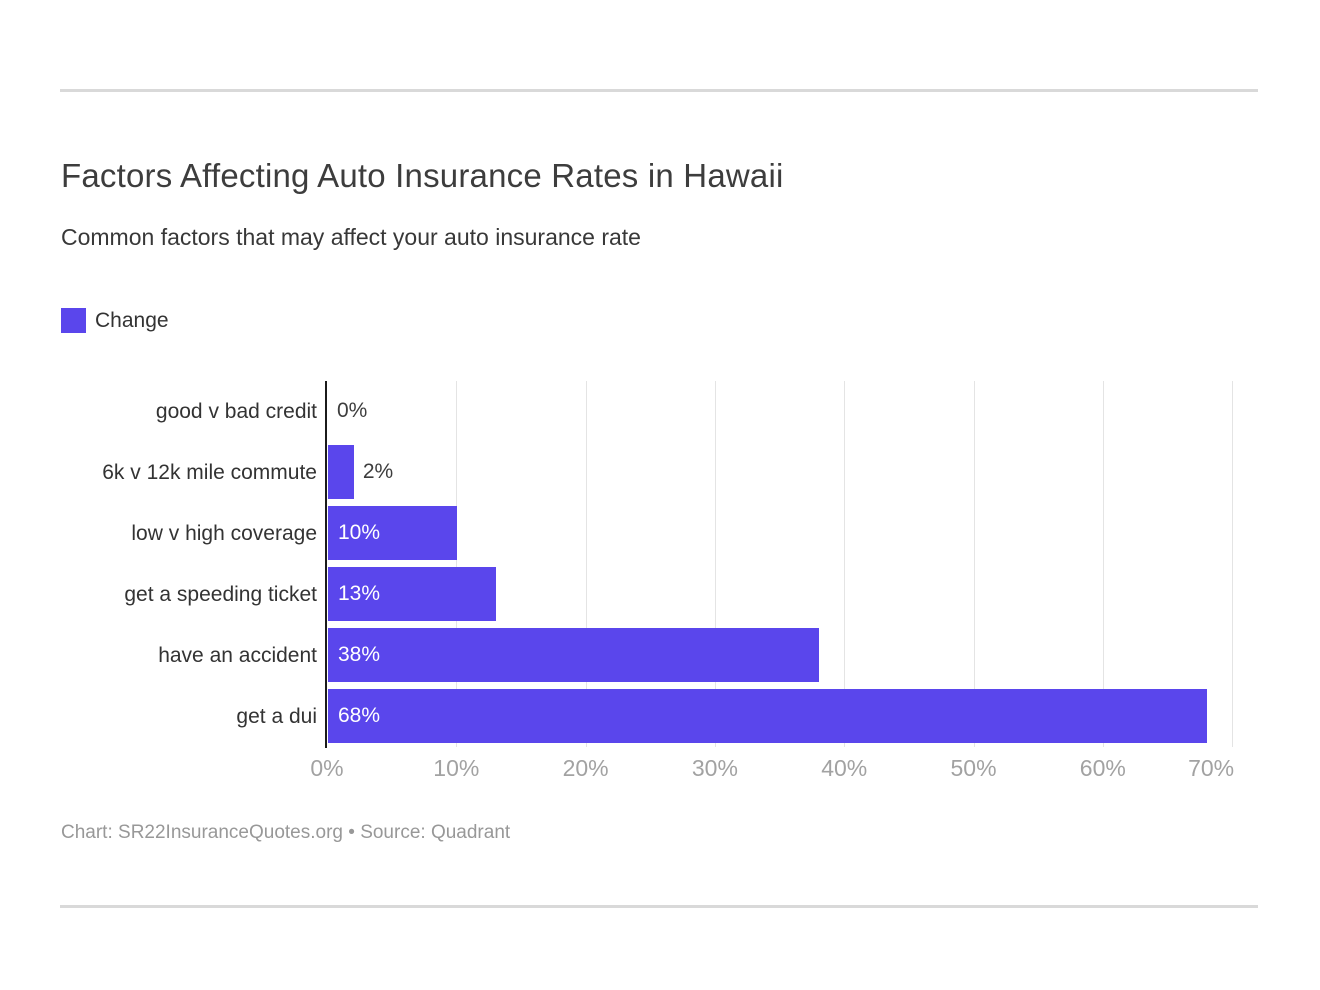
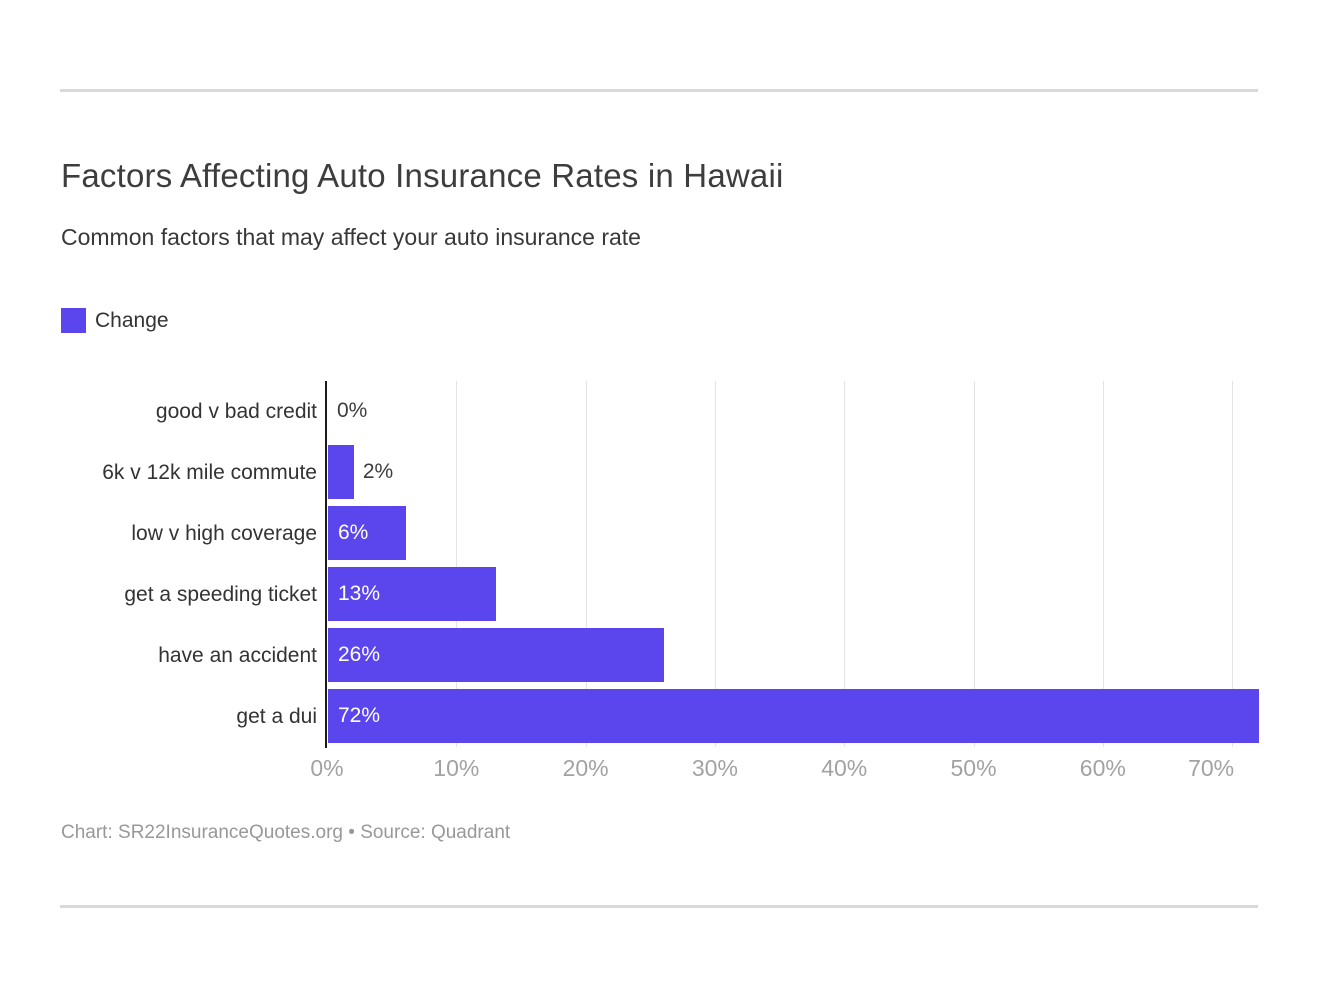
low v high coverage: 10% -> 6%
have an accident: 38% -> 26%
get a dui: 68% -> 72%
